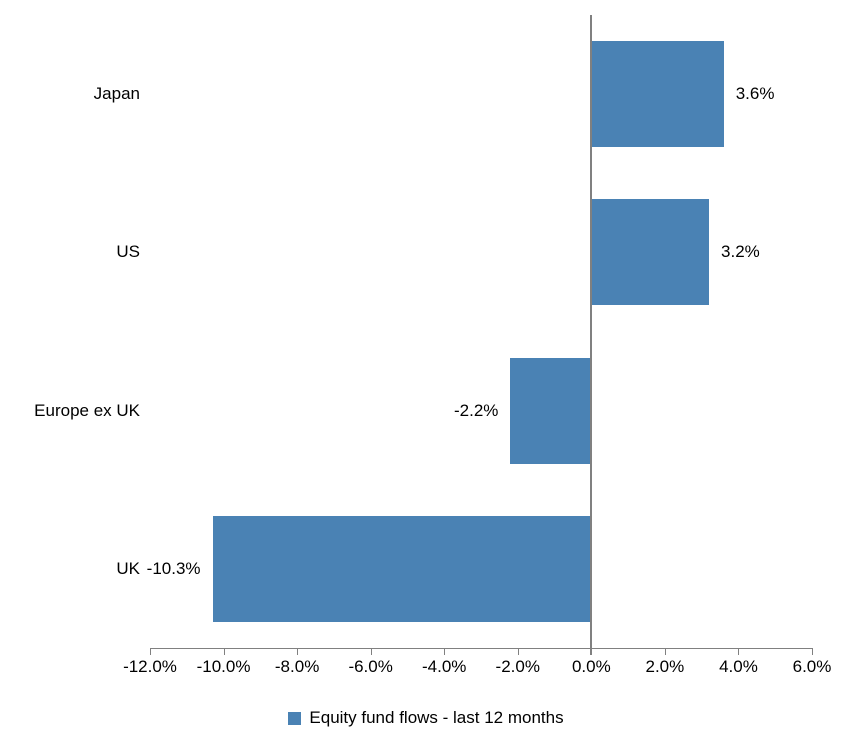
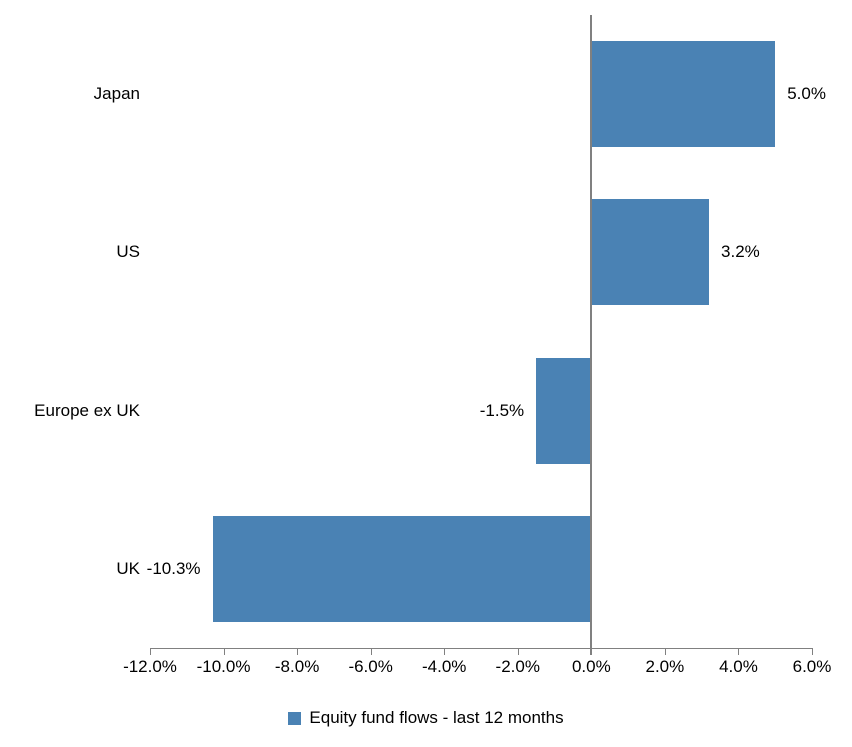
Japan: 3.6% -> 5.0%
Europe ex UK: -2.2% -> -1.5%
